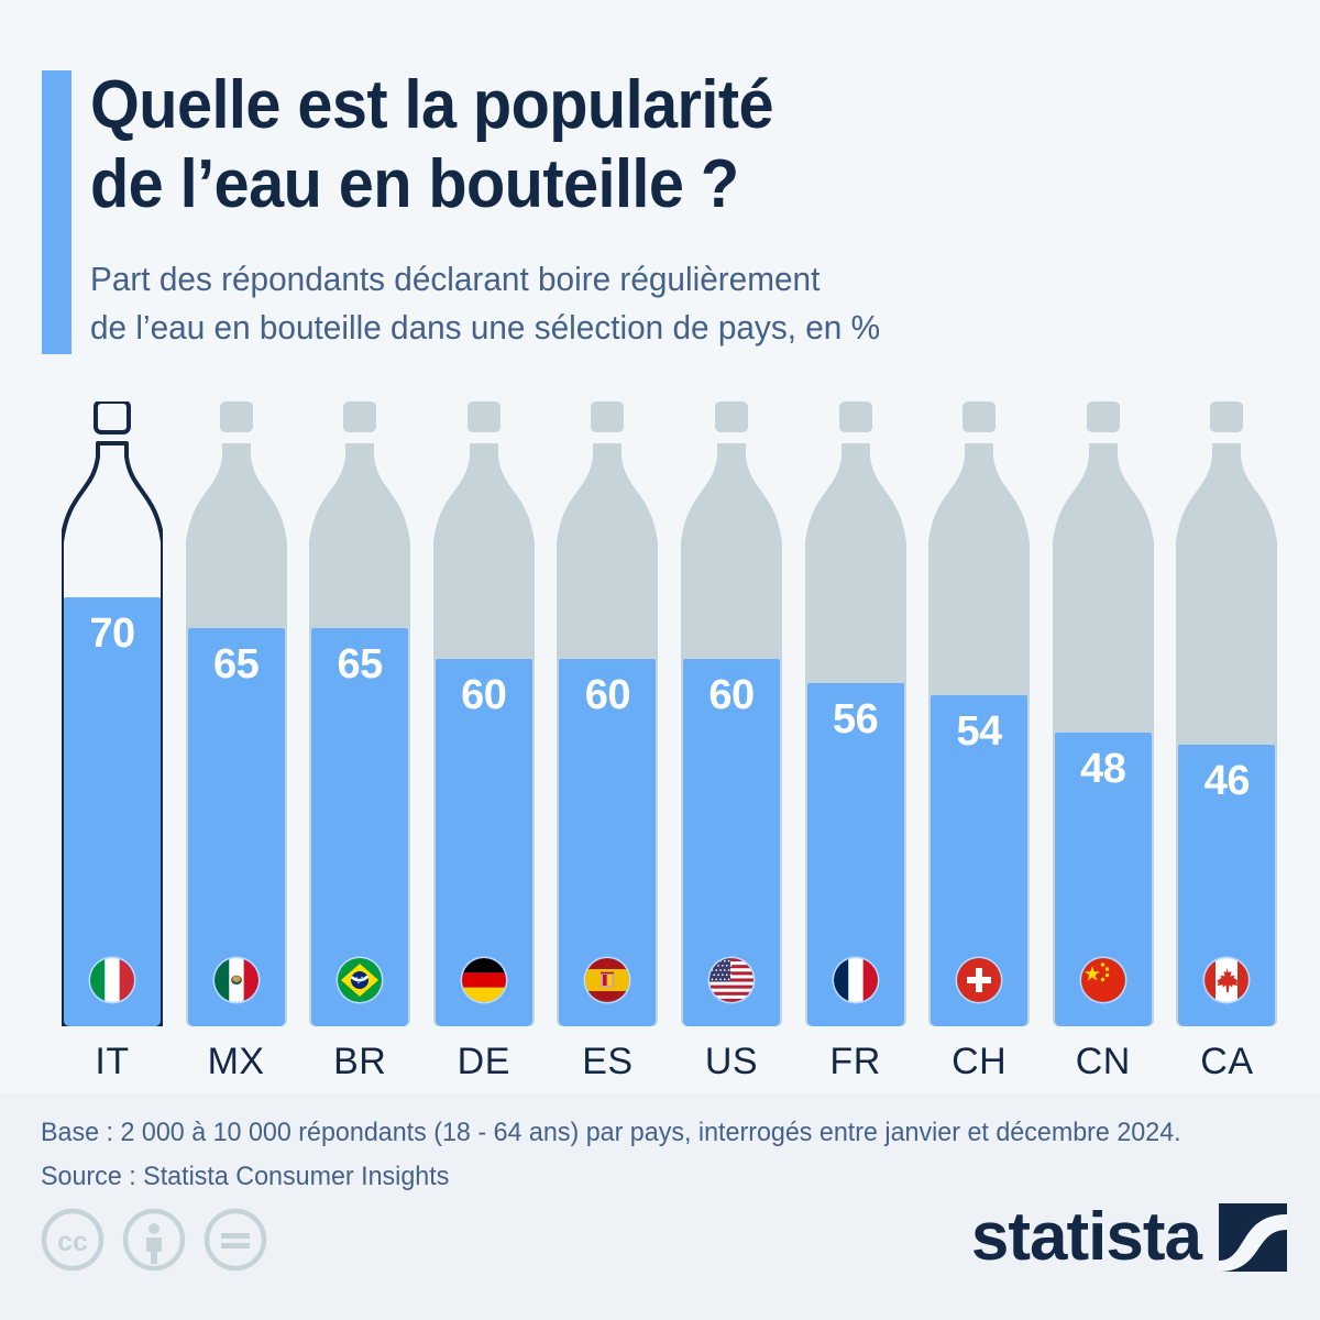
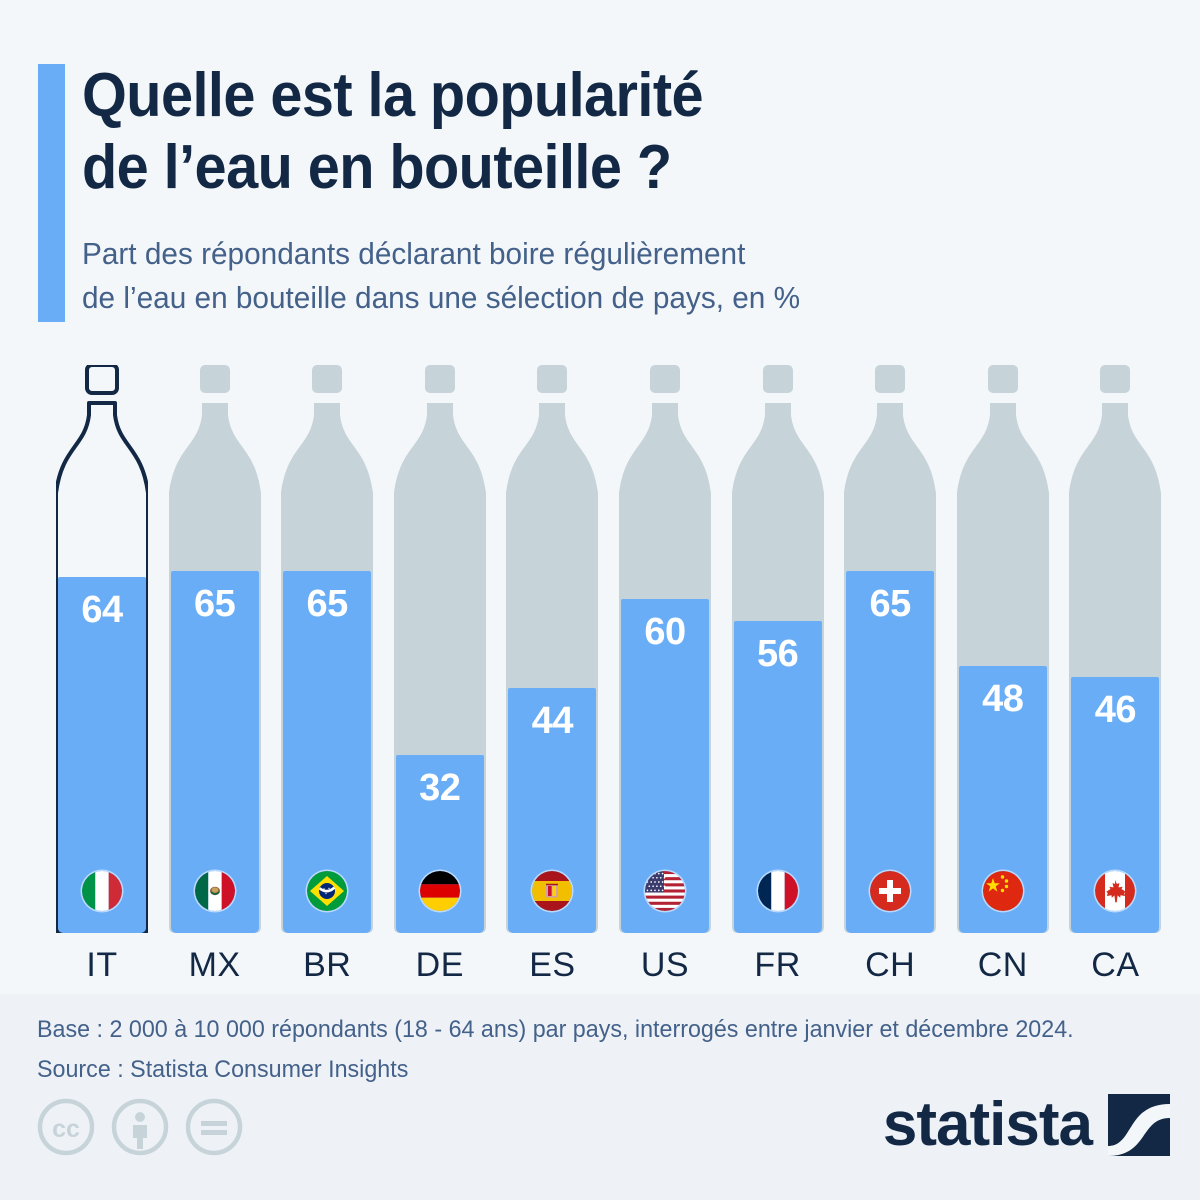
IT: 70 -> 64
DE: 60 -> 32
ES: 60 -> 44
CH: 54 -> 65
